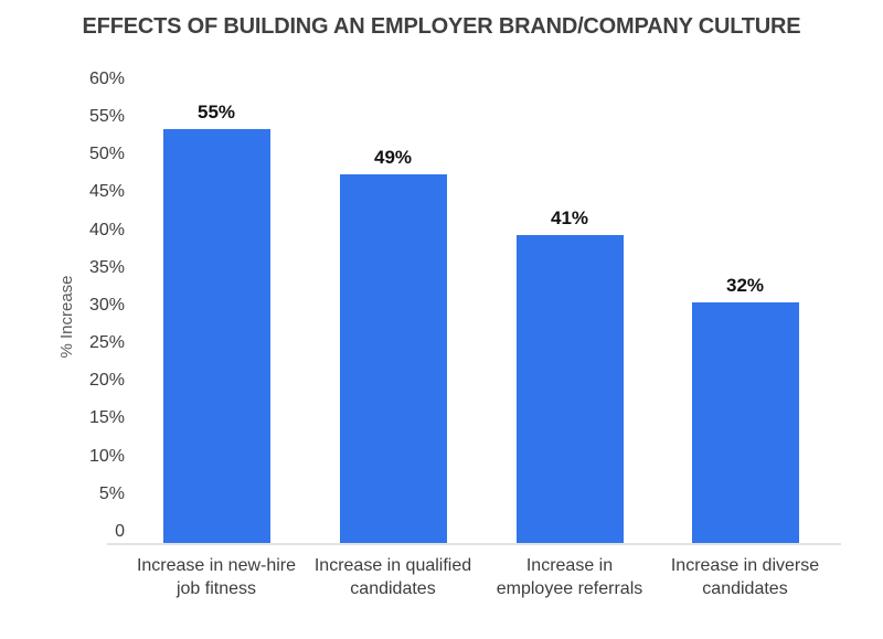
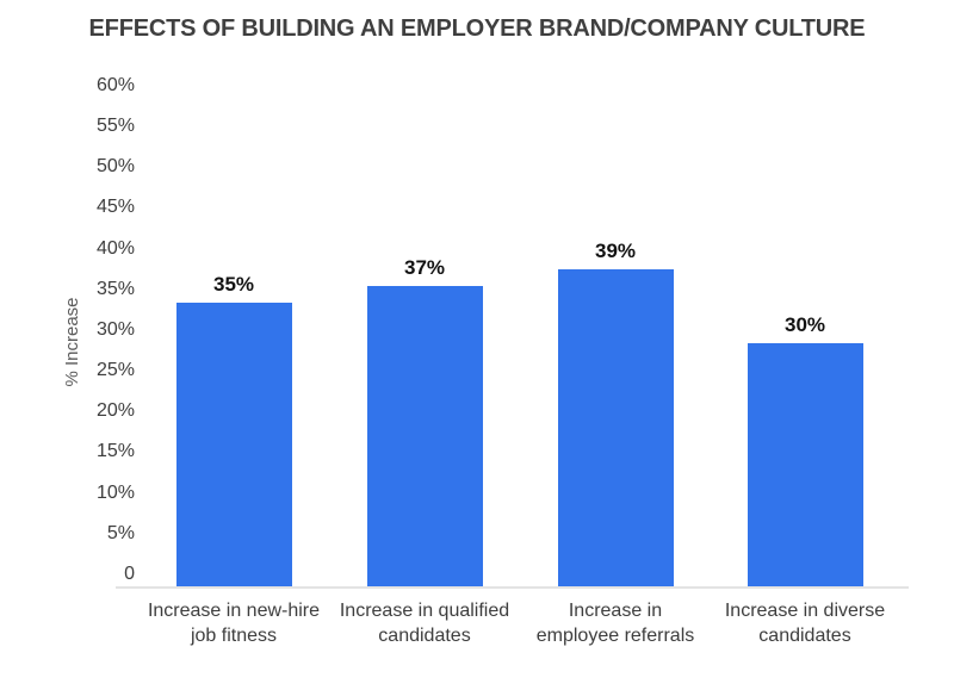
Increase in new-hire job fitness: 55% -> 35%
Increase in qualified candidates: 49% -> 37%
Increase in employee referrals: 41% -> 39%
Increase in diverse candidates: 32% -> 30%
